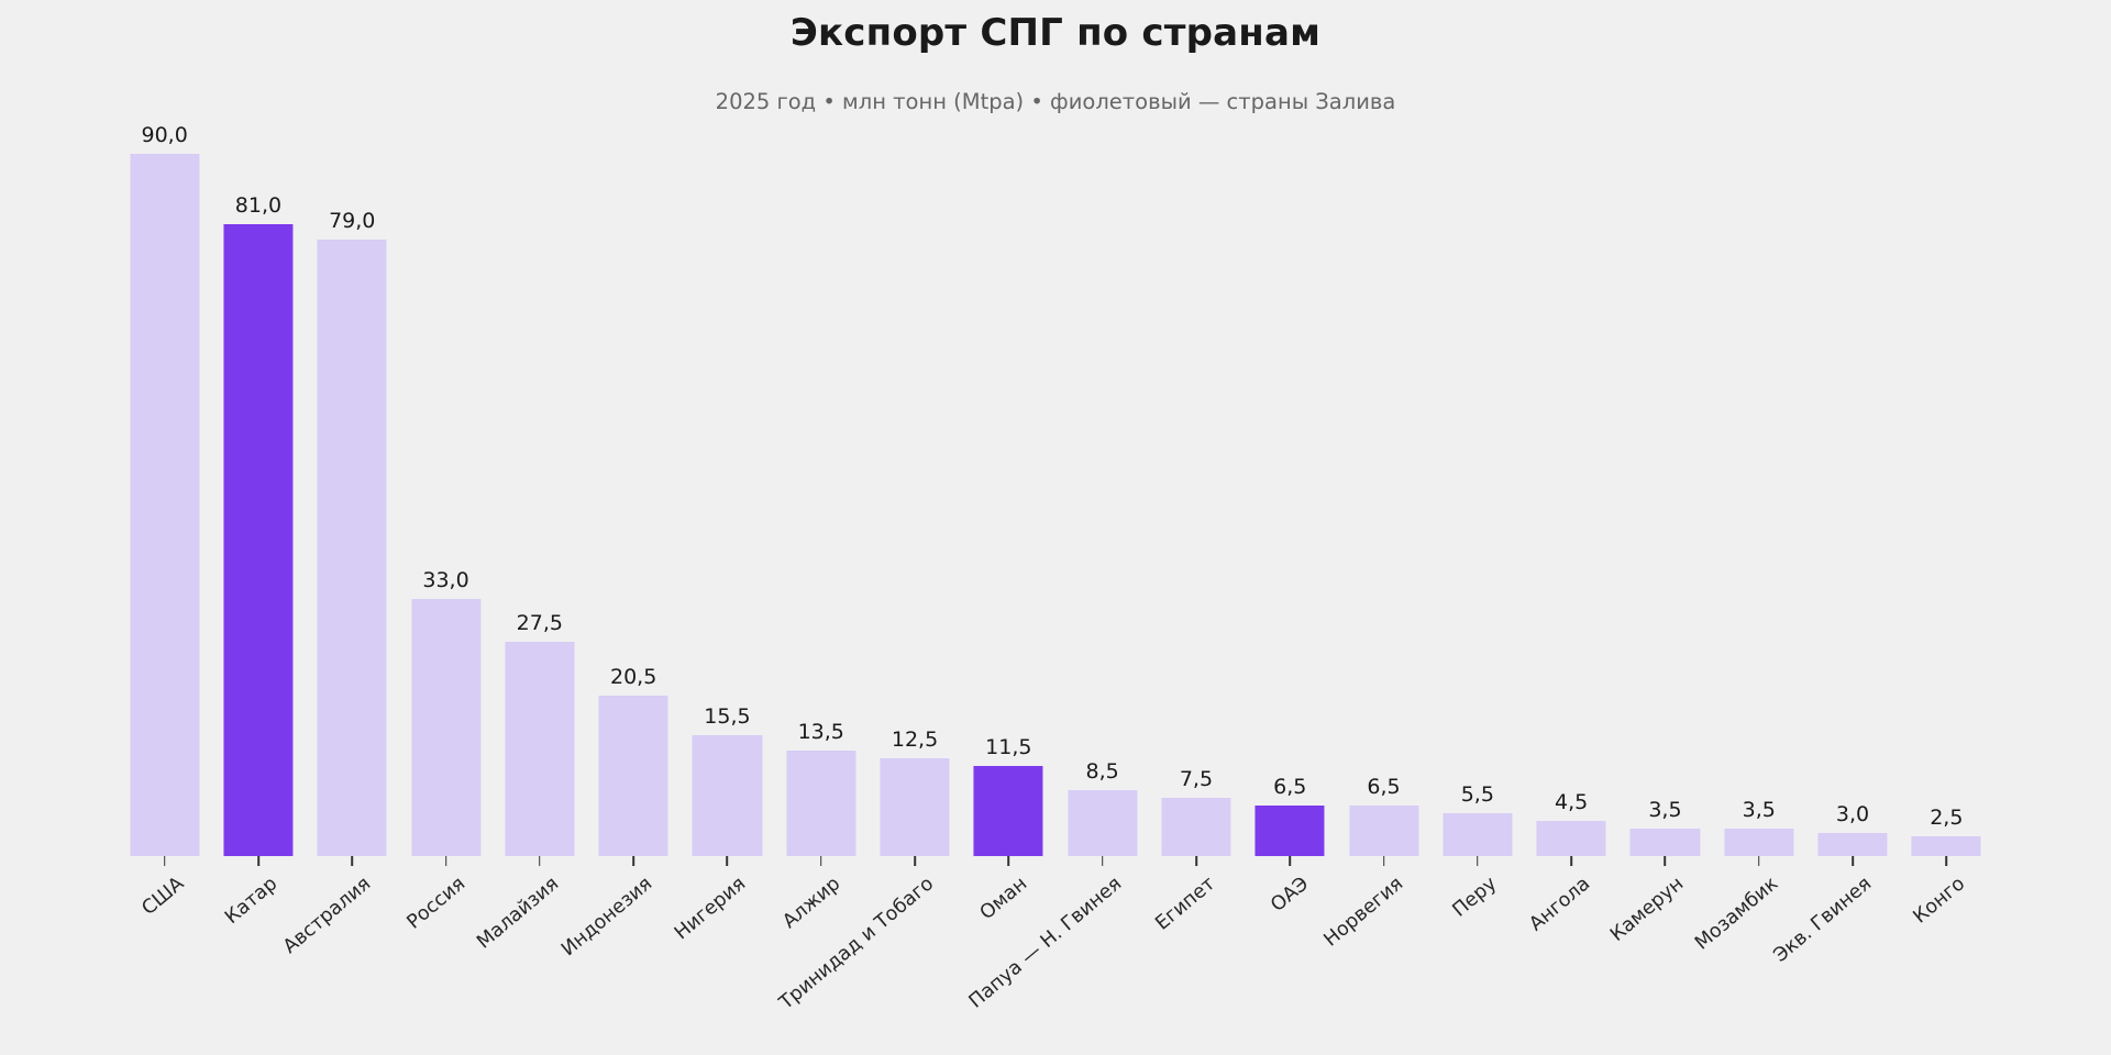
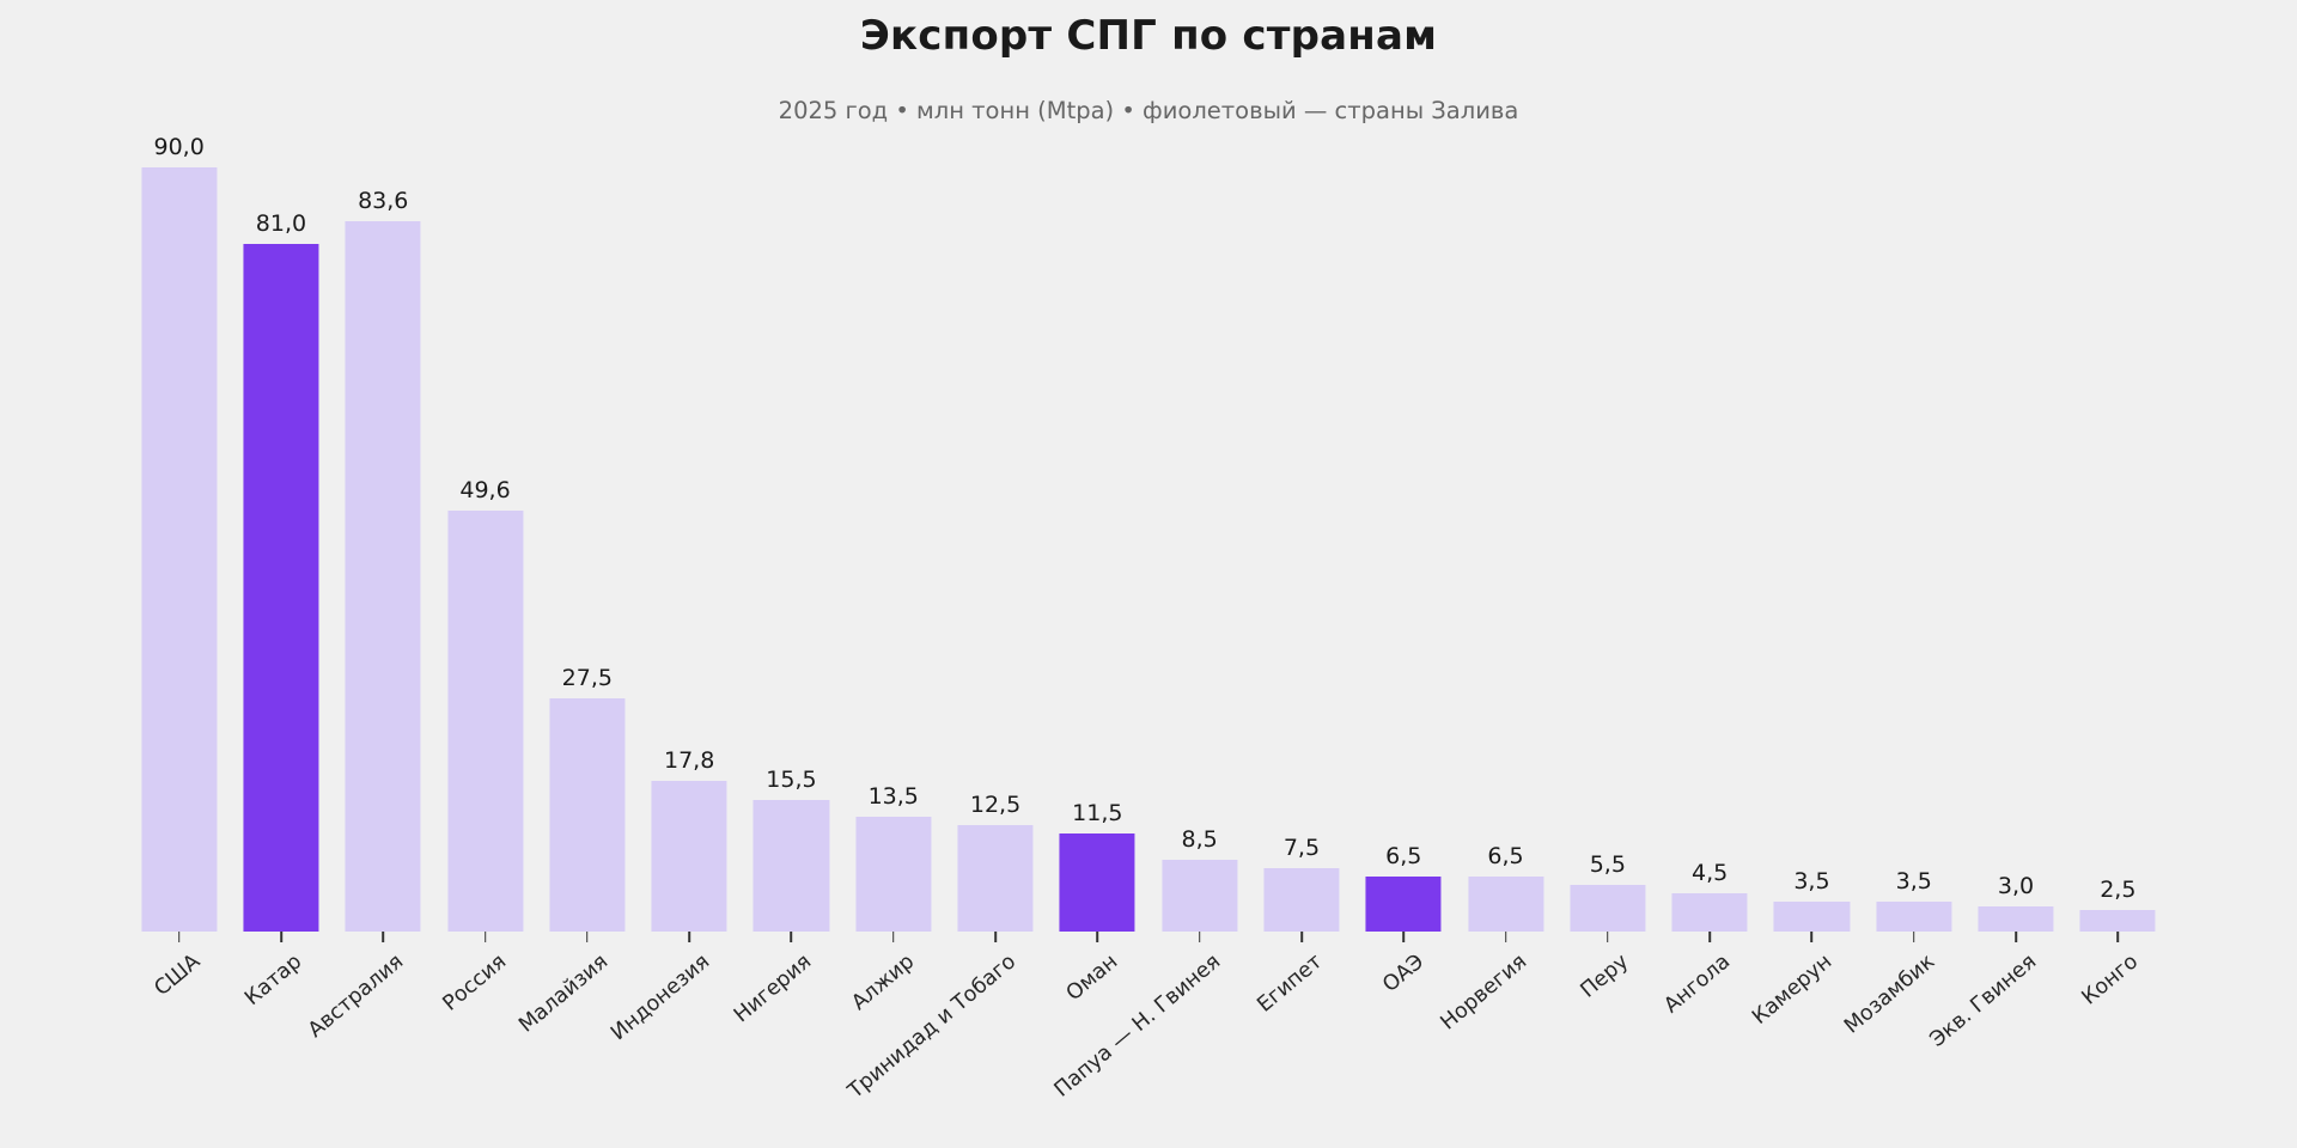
Австралия: 79,0 -> 83,6
Россия: 33,0 -> 49,6
Индонезия: 20,5 -> 17,8
